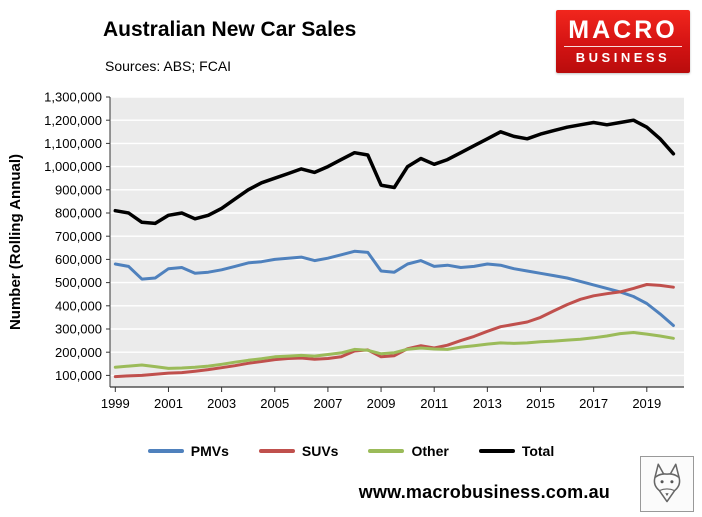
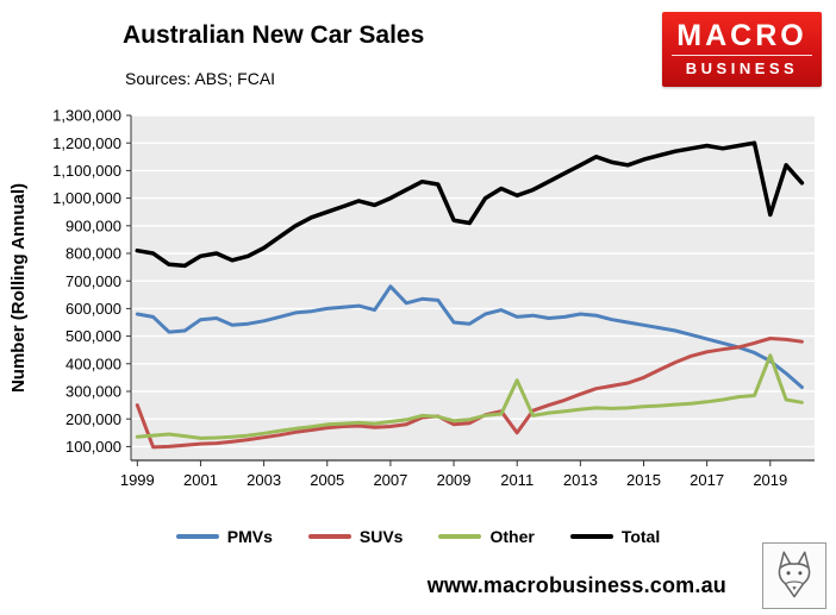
SUVs/1999: 100000 -> 250000
PMVs/2007: 600000 -> 680000
SUVs/2011: 220000 -> 150000
Other/2011: 210000 -> 340000
Other/2019: 280000 -> 430000
Total/2019: 1170000 -> 940000
